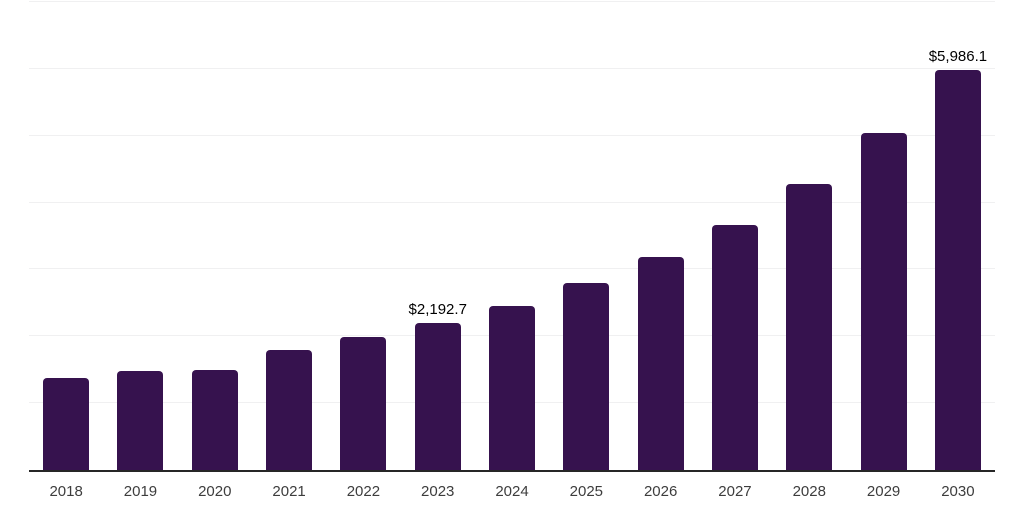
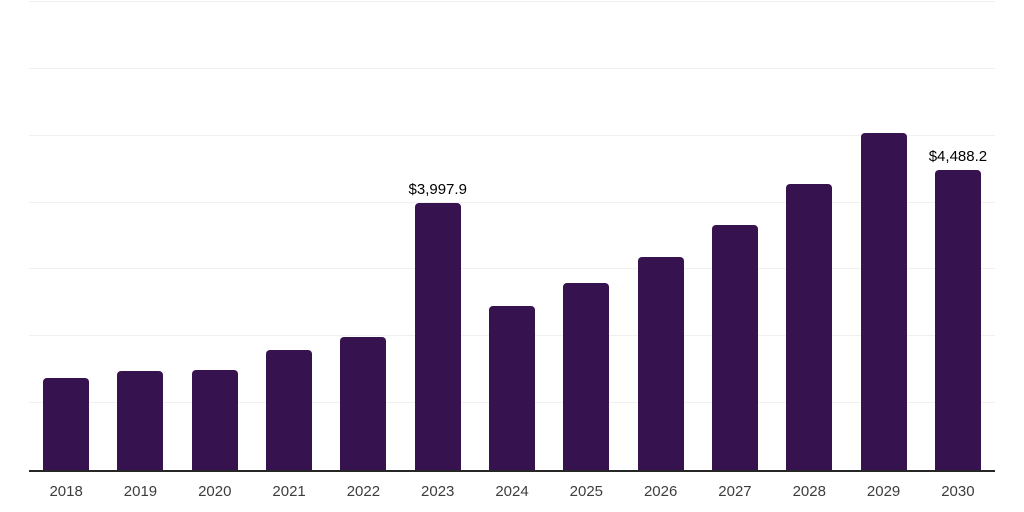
2023: $2,192.7 -> $3,997.9
2030: $5,986.1 -> $4,488.2
